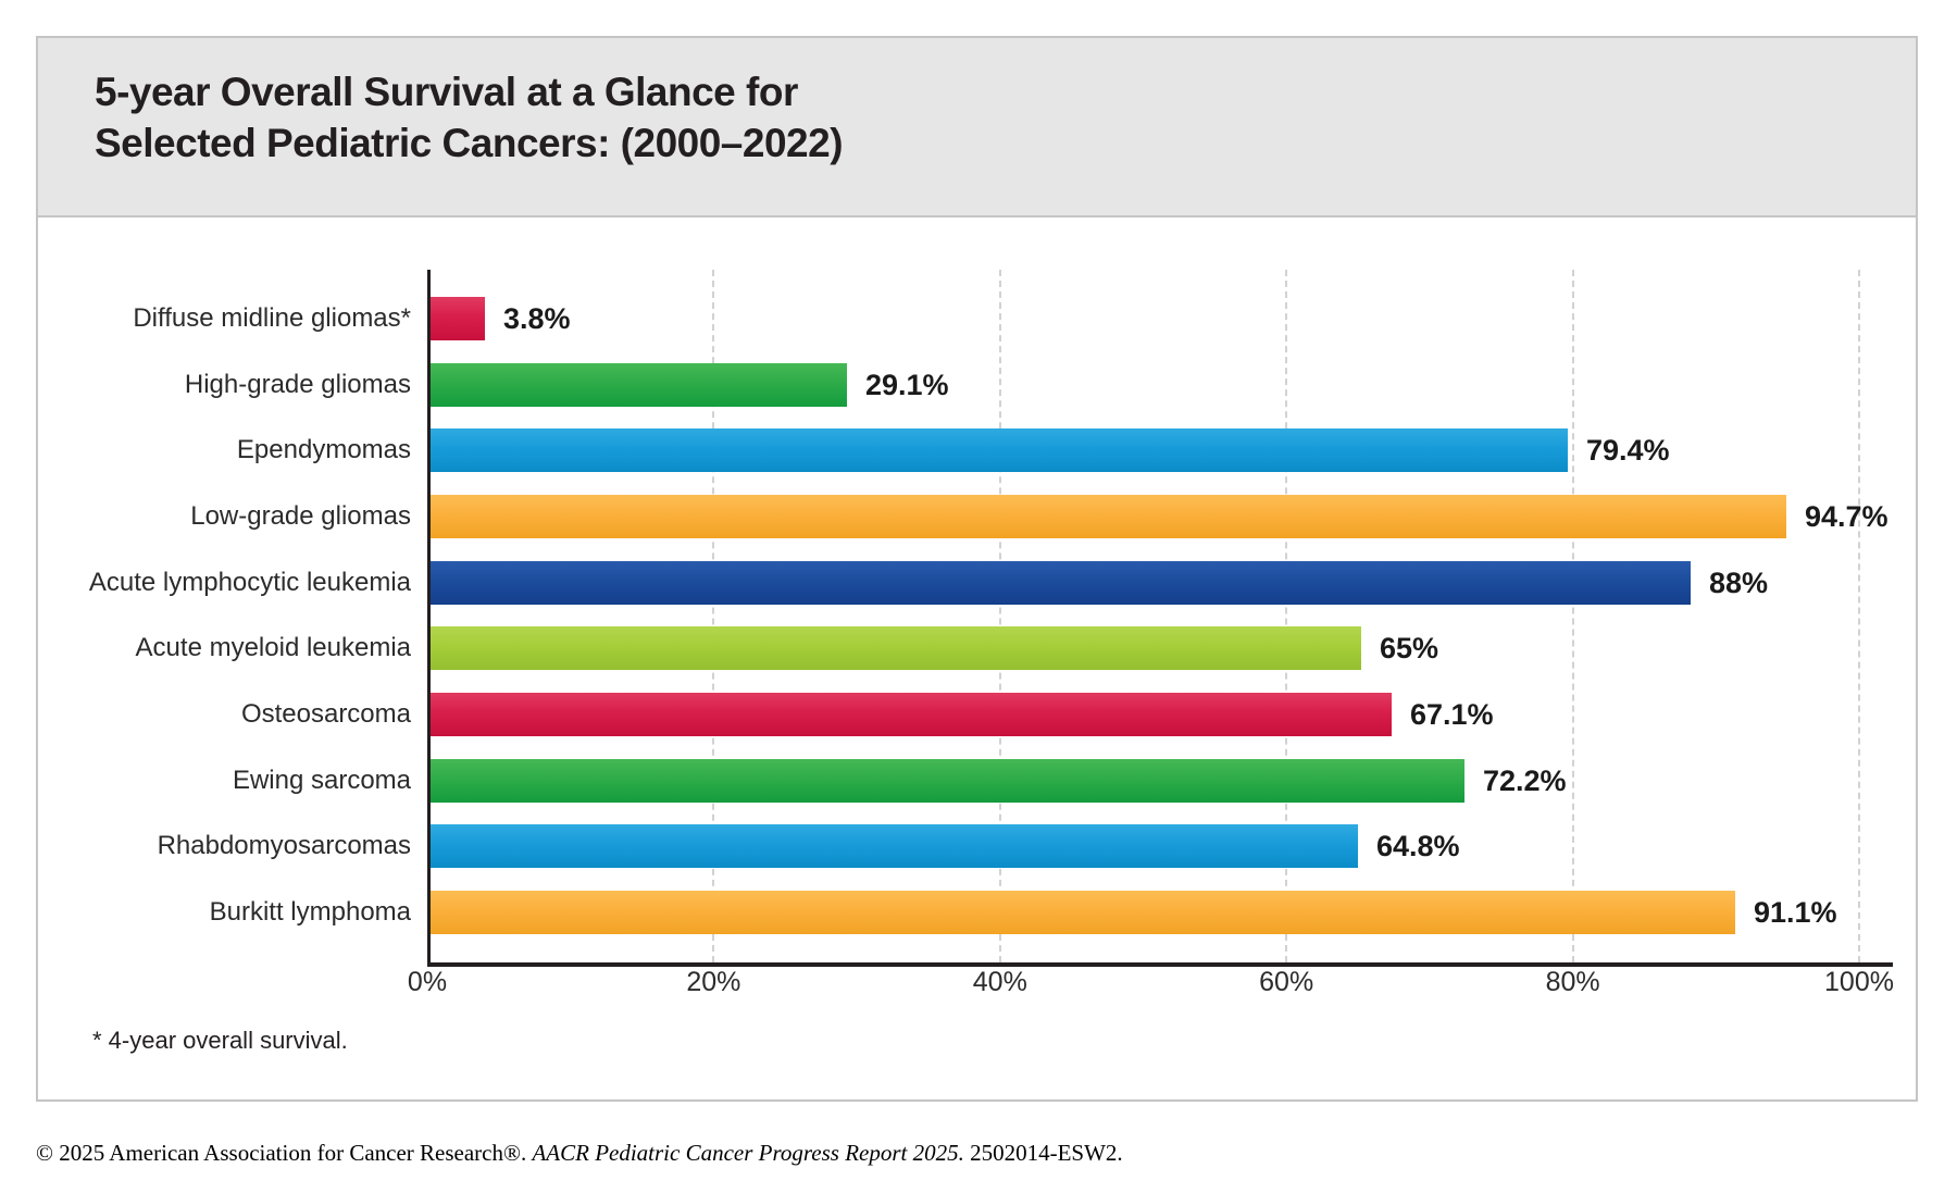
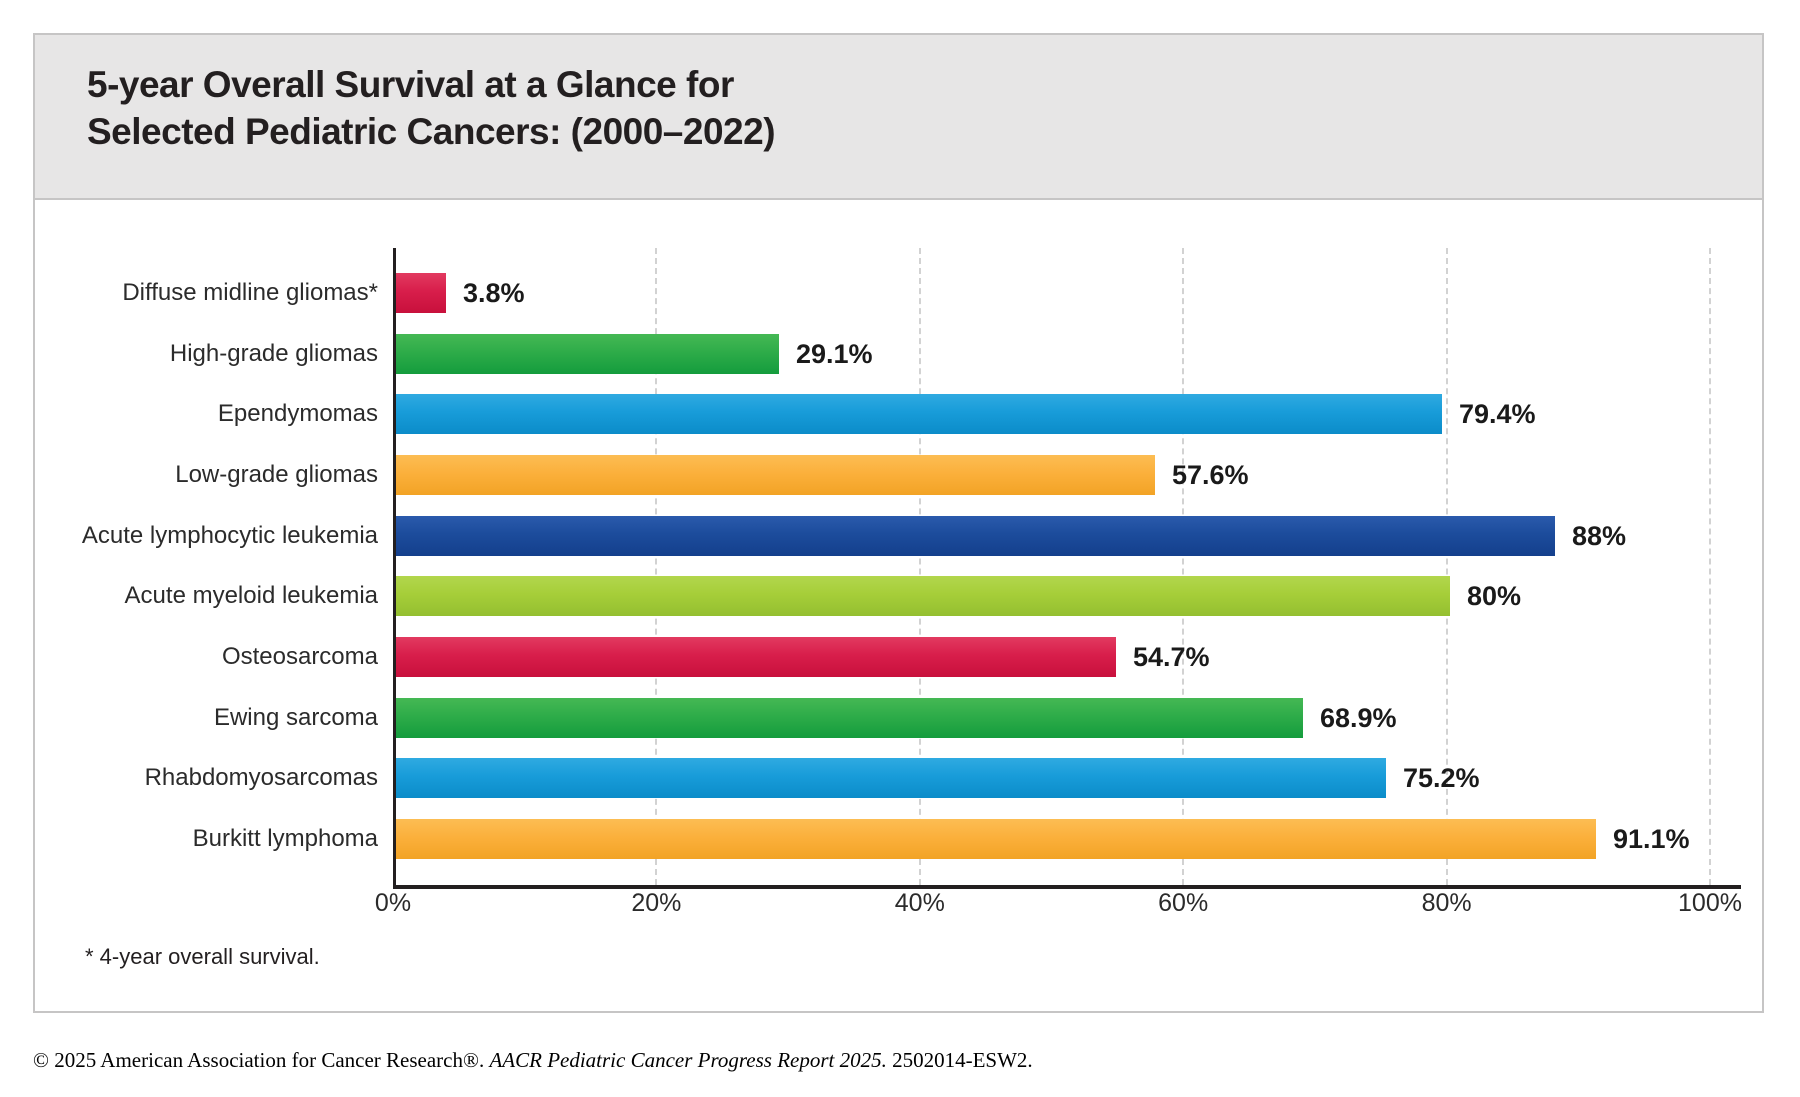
Low-grade gliomas: 94.7% -> 57.6%
Acute myeloid leukemia: 65% -> 80%
Osteosarcoma: 67.1% -> 54.7%
Ewing sarcoma: 72.2% -> 68.9%
Rhabdomyosarcomas: 64.8% -> 75.2%
